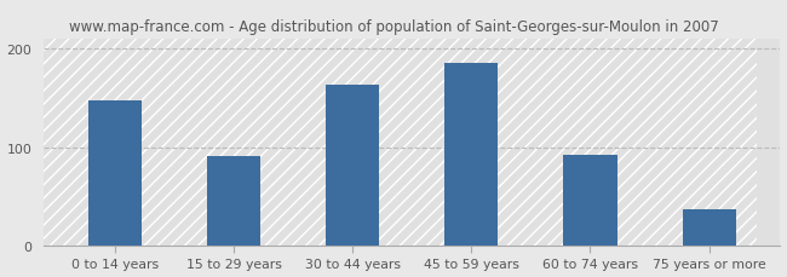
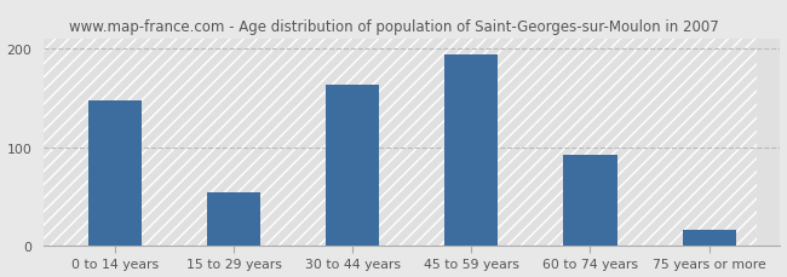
15 to 29 years: 91 -> 54
45 to 59 years: 186 -> 194
75 years or more: 37 -> 16
